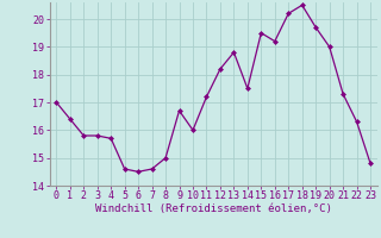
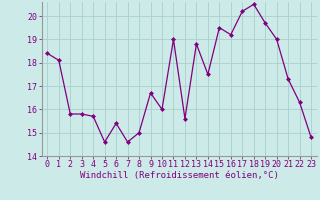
0: 17.0 -> 18.4
1: 16.4 -> 18.1
6: 14.5 -> 15.4
11: 17.2 -> 19.0
12: 18.2 -> 15.6
